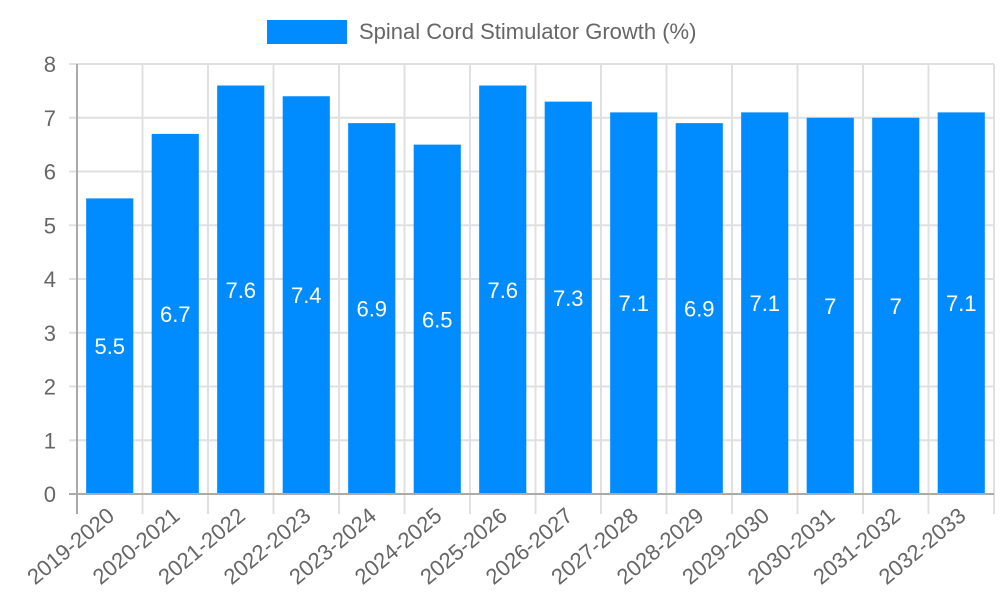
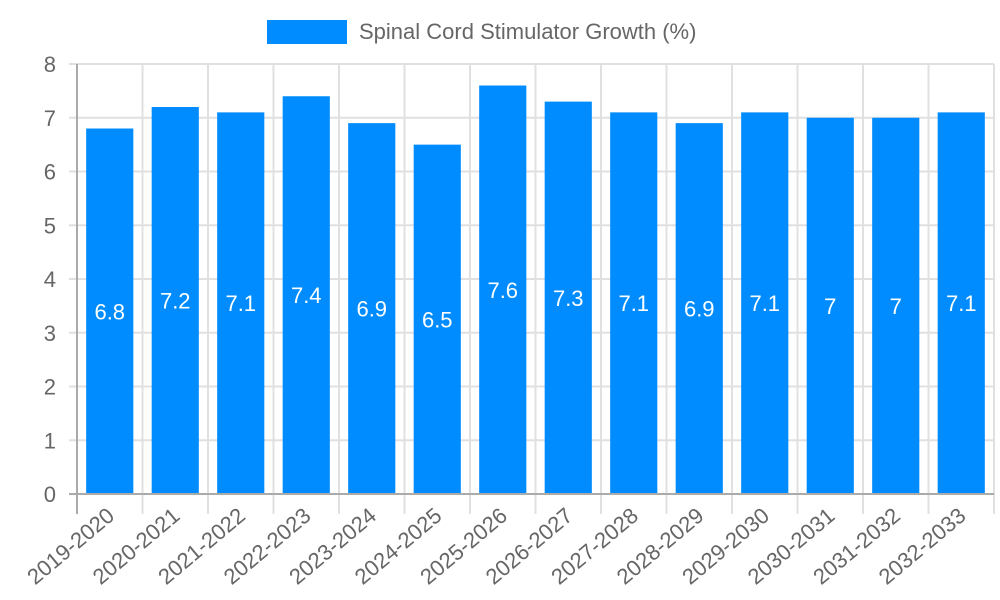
2019-2020: 5.5 -> 6.8
2020-2021: 6.7 -> 7.2
2021-2022: 7.6 -> 7.1
